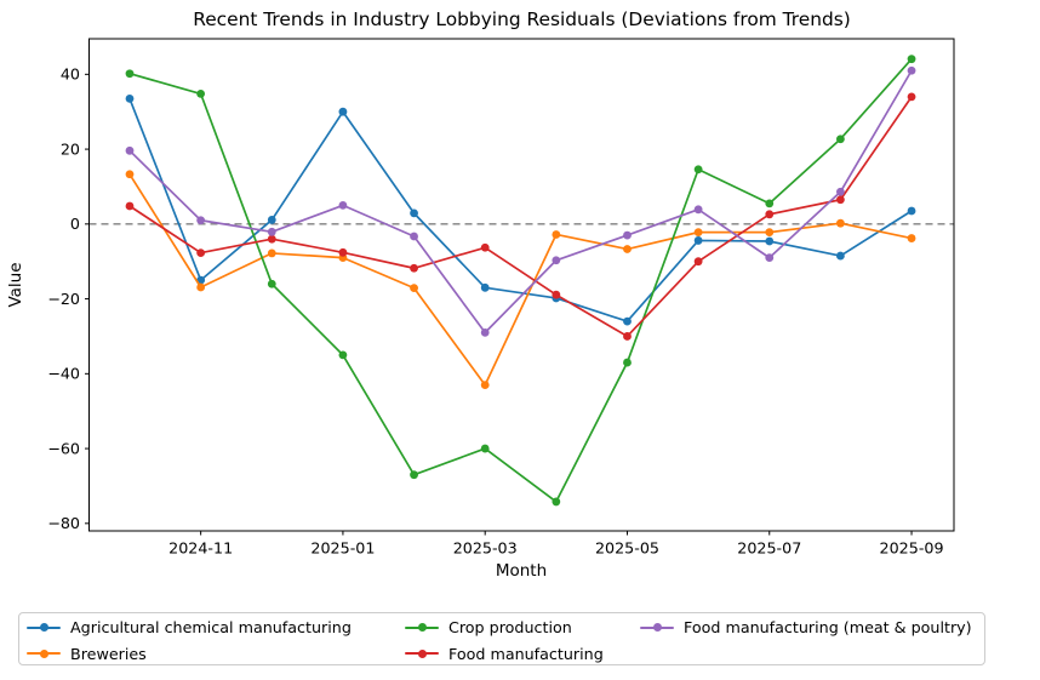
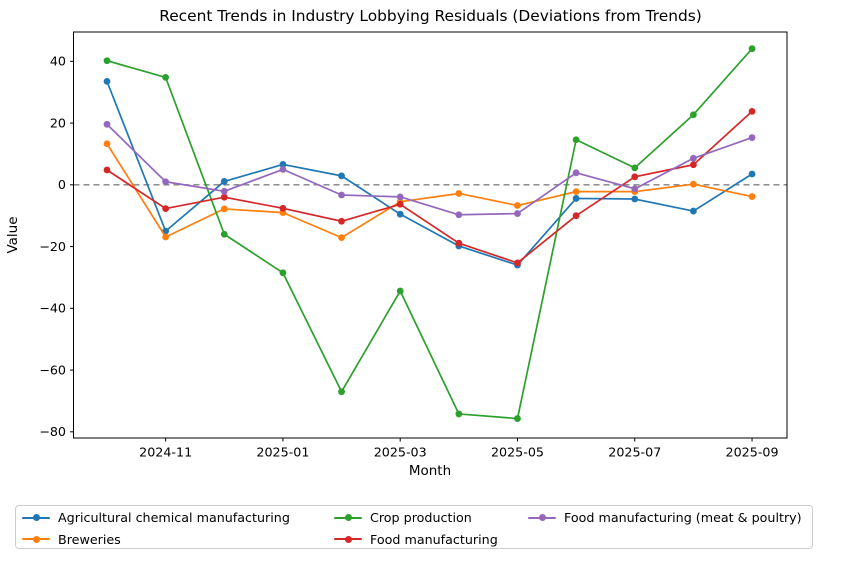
Agricultural chemical manufacturing/2025-01: 30 -> 7
Crop production/2025-01: -35 -> -28
Agricultural chemical manufacturing/2025-03: -17 -> -10
Breweries/2025-03: -43 -> -6
Crop production/2025-03: -60 -> -34
Food manufacturing (meat & poultry)/2025-03: -29 -> -4
Crop production/2025-05: -37 -> -76
Food manufacturing/2025-05: -30 -> -25
Food manufacturing (meat & poultry)/2025-05: -3 -> -9
Food manufacturing (meat & poultry)/2025-07: -9 -> -1
Food manufacturing/2025-09: 34 -> 24
Food manufacturing (meat & poultry)/2025-09: 41 -> 15
